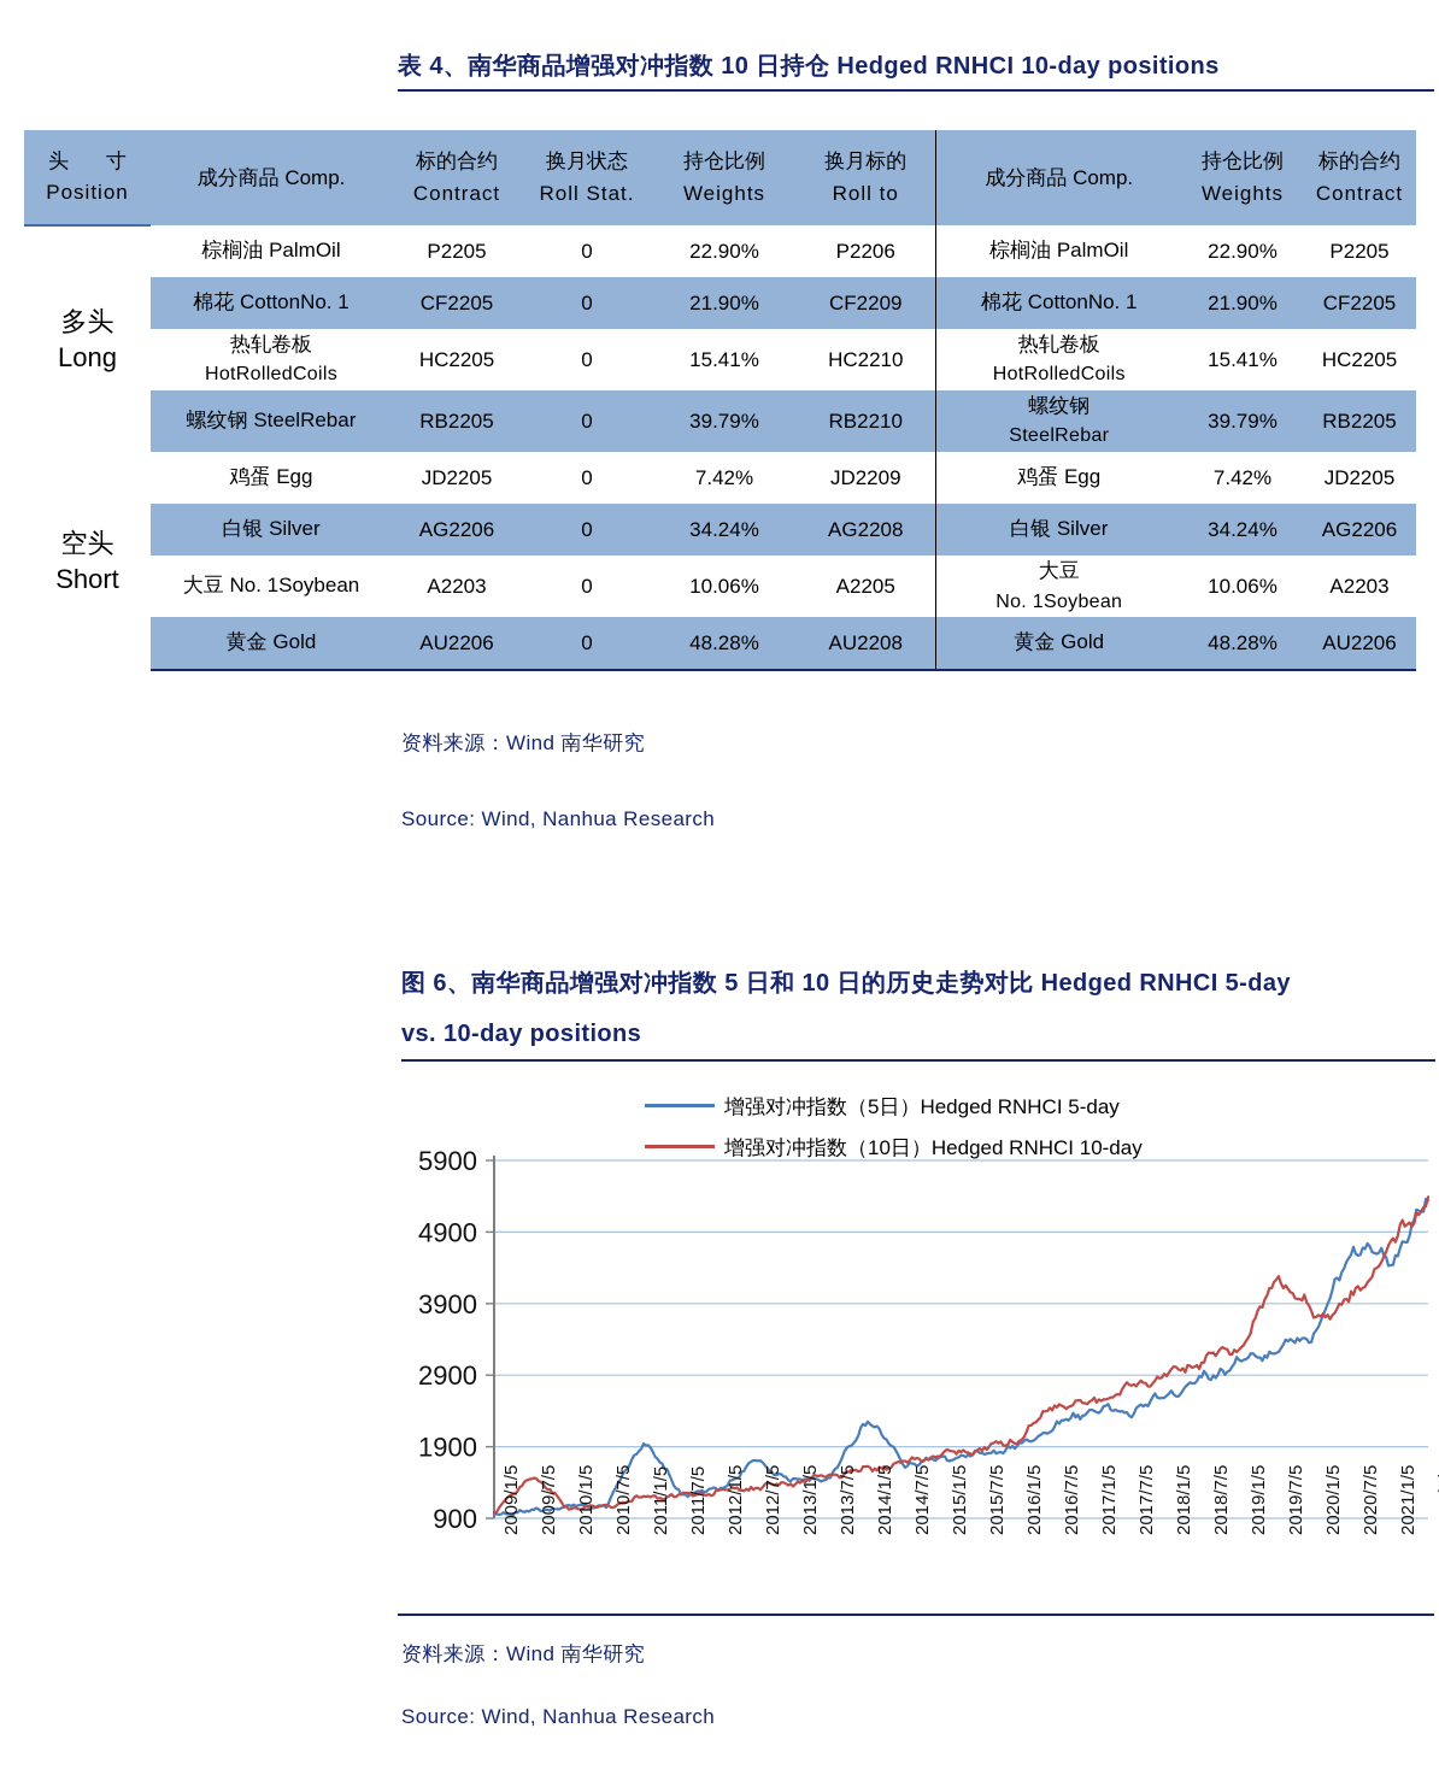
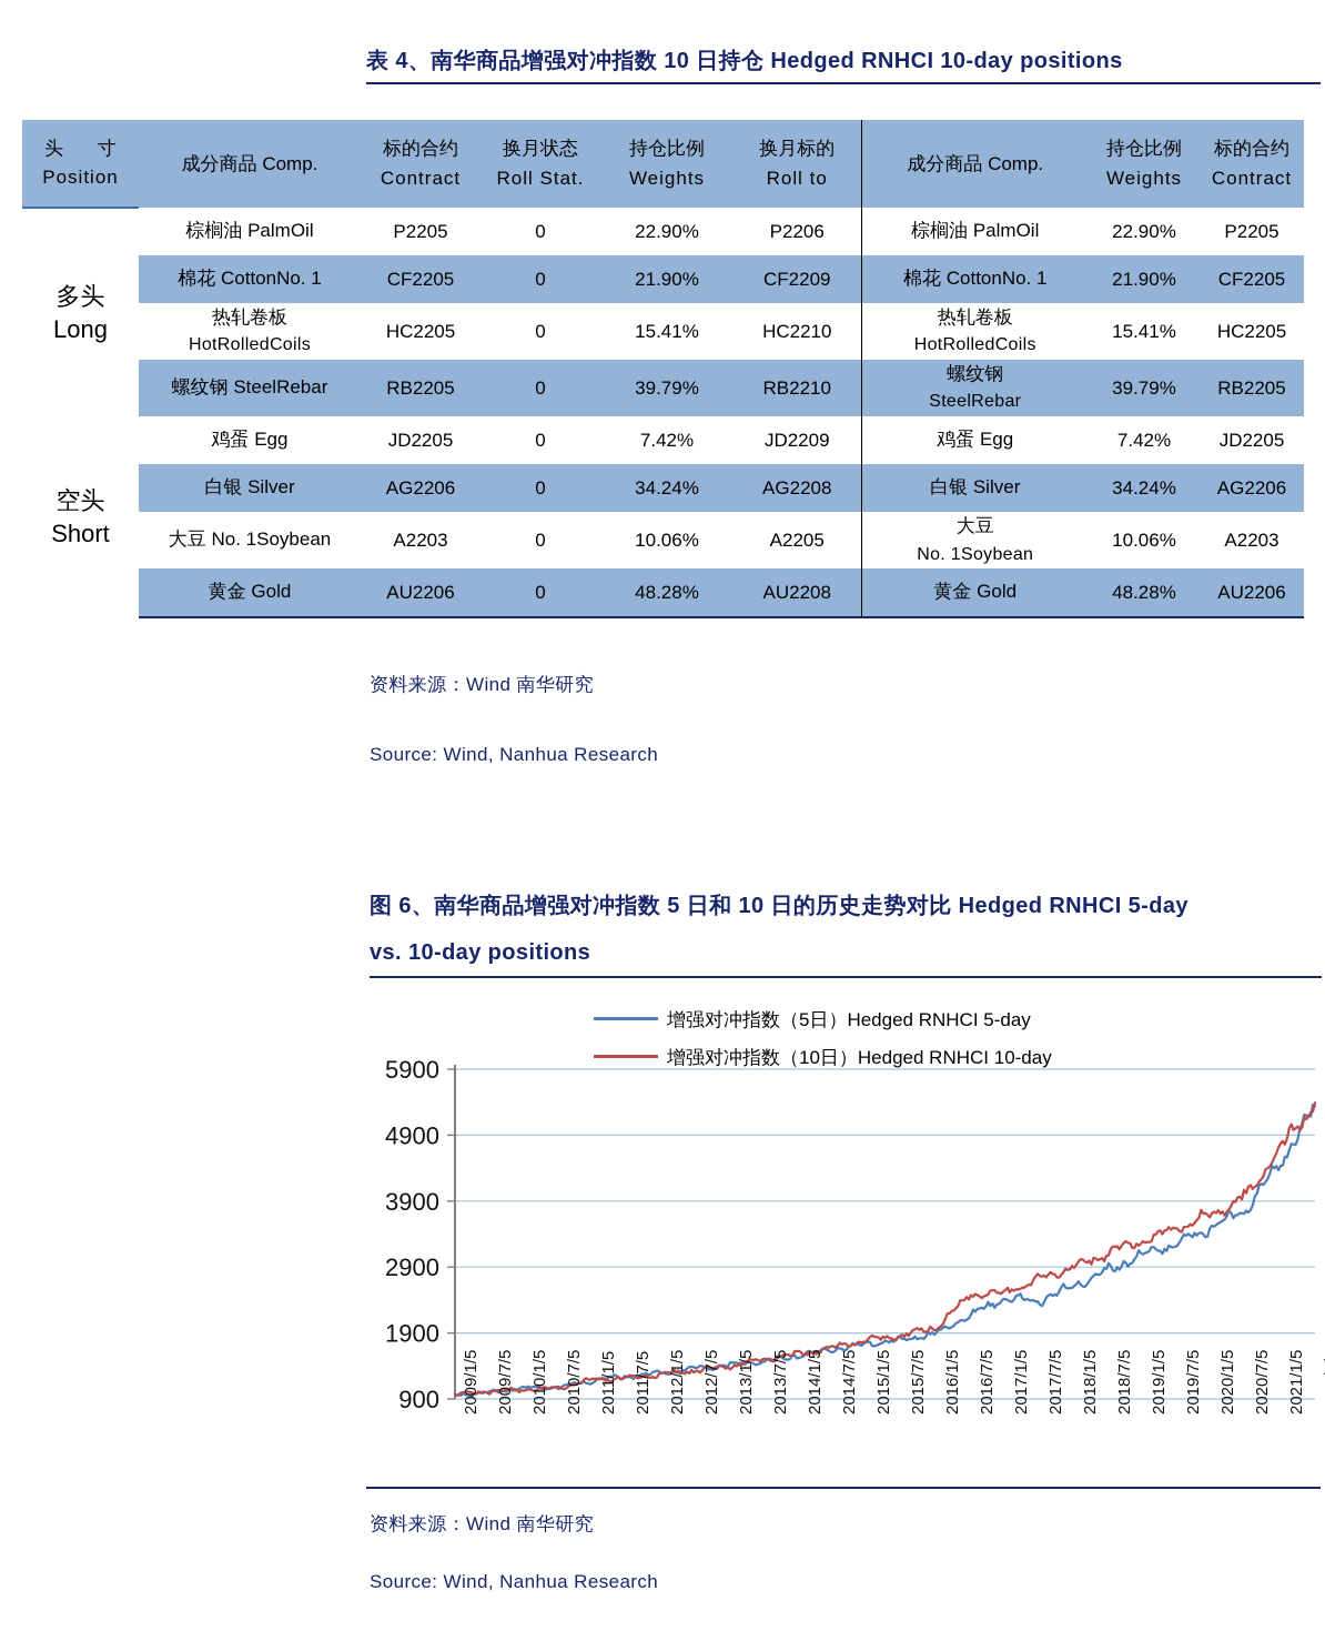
增强对冲指数（10日）Hedged RNHCI 10-day/2009/7/5: 1500 -> 1000
增强对冲指数（5日）Hedged RNHCI 5-day/2011/1/5: 2000 -> 1200
增强对冲指数（5日）Hedged RNHCI 5-day/2012/7/5: 1700 -> 1400
增强对冲指数（5日）Hedged RNHCI 5-day/2014/1/5: 2300 -> 1600
增强对冲指数（10日）Hedged RNHCI 10-day/2019/7/5: 4300 -> 3500
增强对冲指数（5日）Hedged RNHCI 5-day/2020/7/5: 4700 -> 3800
